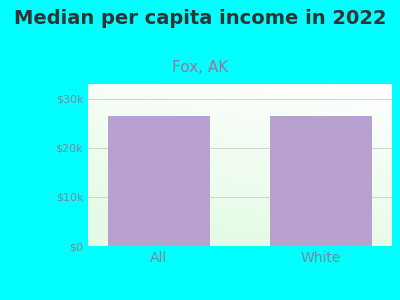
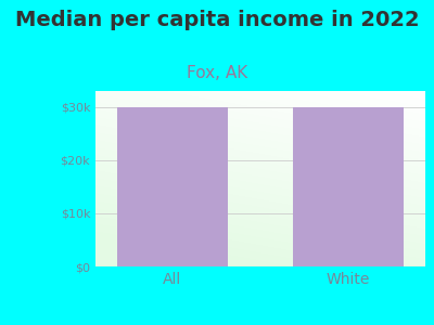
All: $26.5k -> $30.0k
White: $26.5k -> $30.0k
